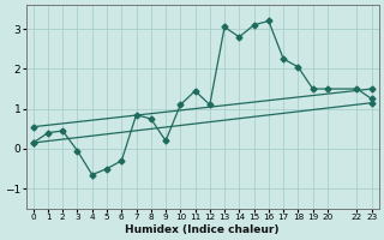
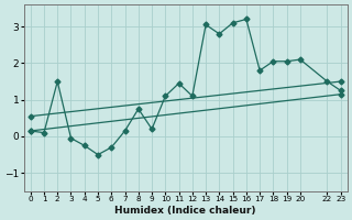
1: 0.40 -> 0.10
2: 0.45 -> 1.50
4: -0.65 -> -0.25
7: 0.85 -> 0.15
17: 2.25 -> 1.80
19: 1.50 -> 2.05
20: 1.50 -> 2.10
